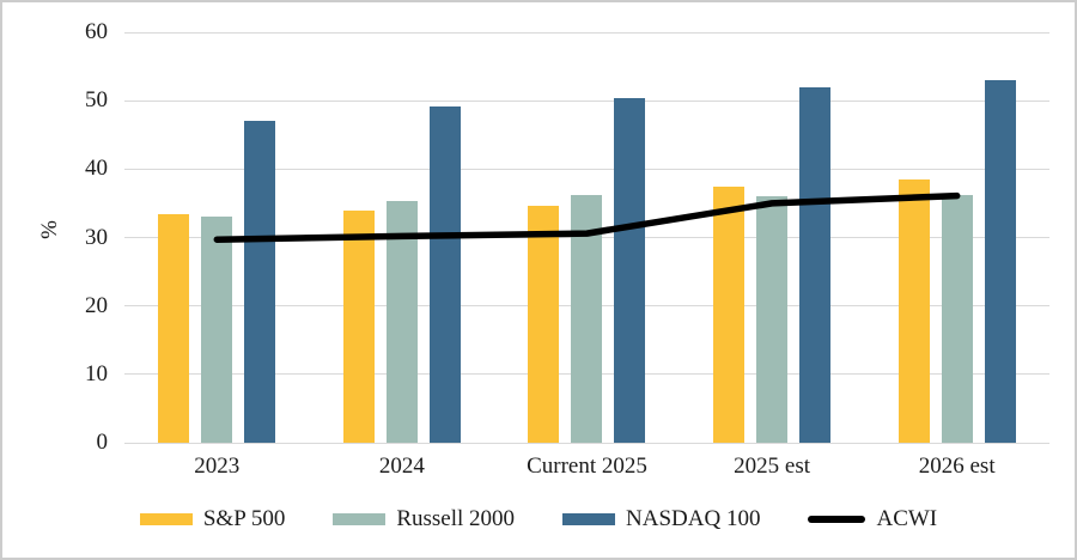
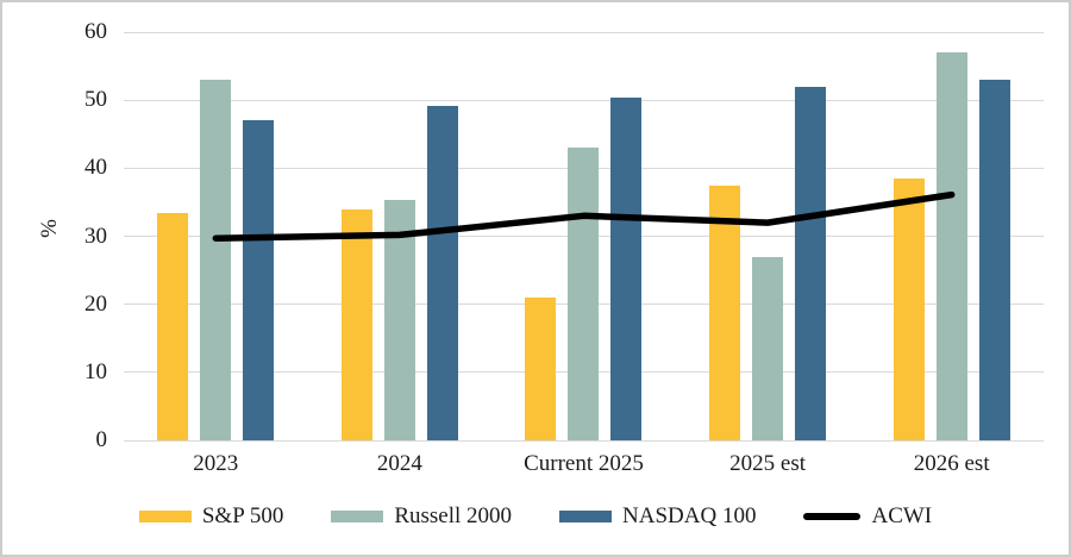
Russell 2000/2023: 33 -> 53
S&P 500/Current 2025: 35 -> 21
Russell 2000/Current 2025: 36 -> 43
ACWI/Current 2025: 31 -> 33
Russell 2000/2025 est: 36 -> 27
ACWI/2025 est: 35 -> 32
Russell 2000/2026 est: 36 -> 57
